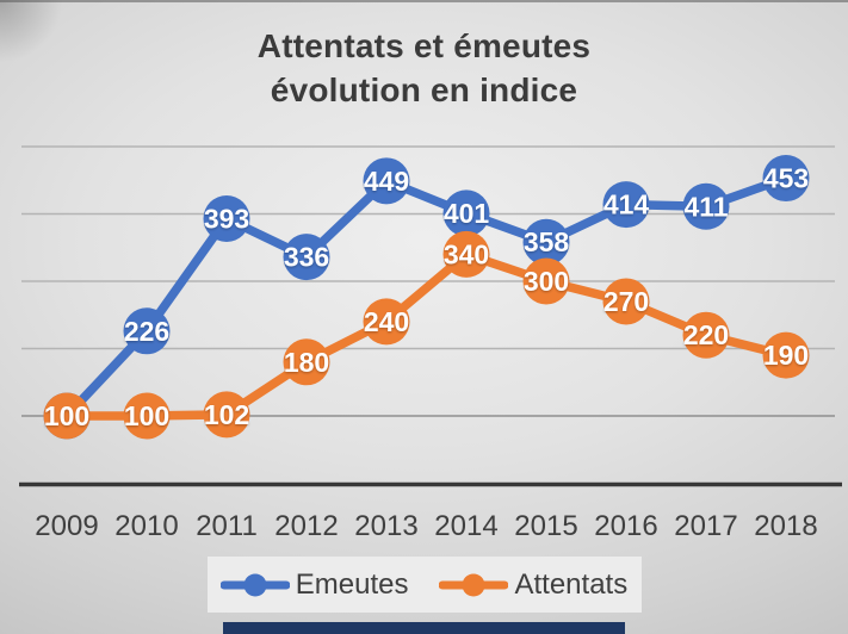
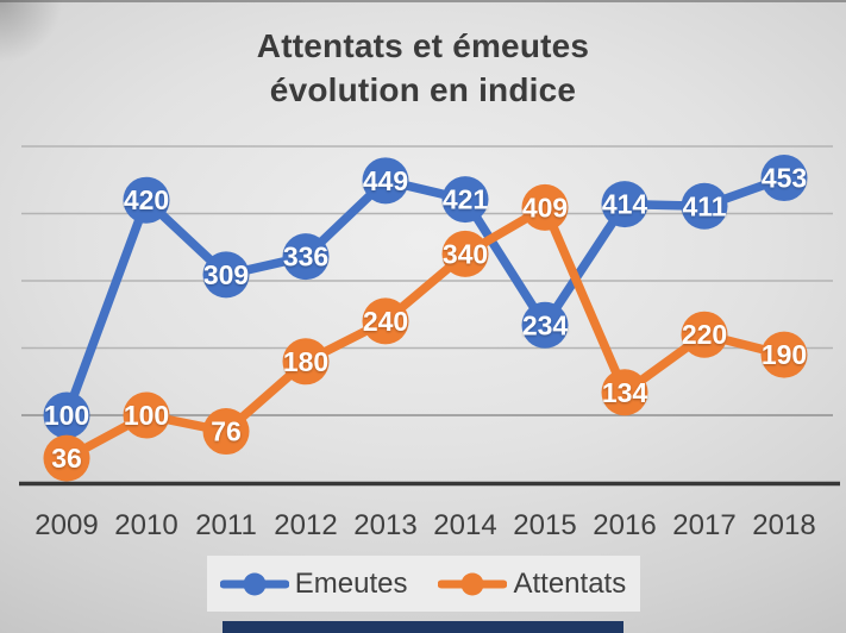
Attentats/2009: 100 -> 36
Emeutes/2010: 226 -> 420
Emeutes/2011: 393 -> 309
Attentats/2011: 102 -> 76
Emeutes/2014: 401 -> 421
Emeutes/2015: 358 -> 234
Attentats/2015: 300 -> 409
Attentats/2016: 270 -> 134
